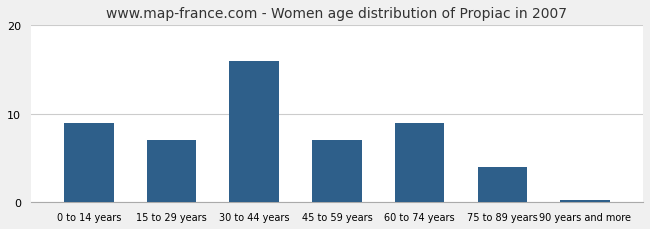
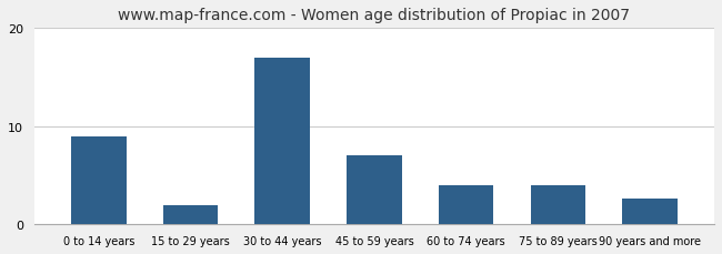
15 to 29 years: 7.0 -> 2.0
30 to 44 years: 16.0 -> 17.0
60 to 74 years: 9.0 -> 4.0
90 years and more: 0.3 -> 2.6
